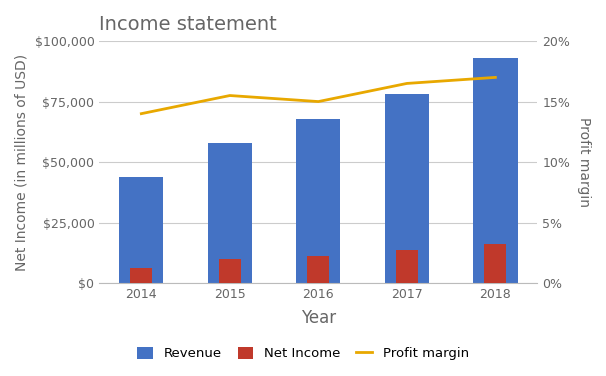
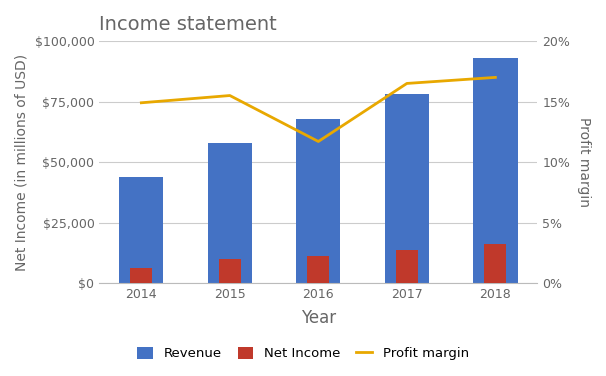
Profit margin/2014: 14.0% -> 14.9%
Profit margin/2016: 15.0% -> 11.7%
